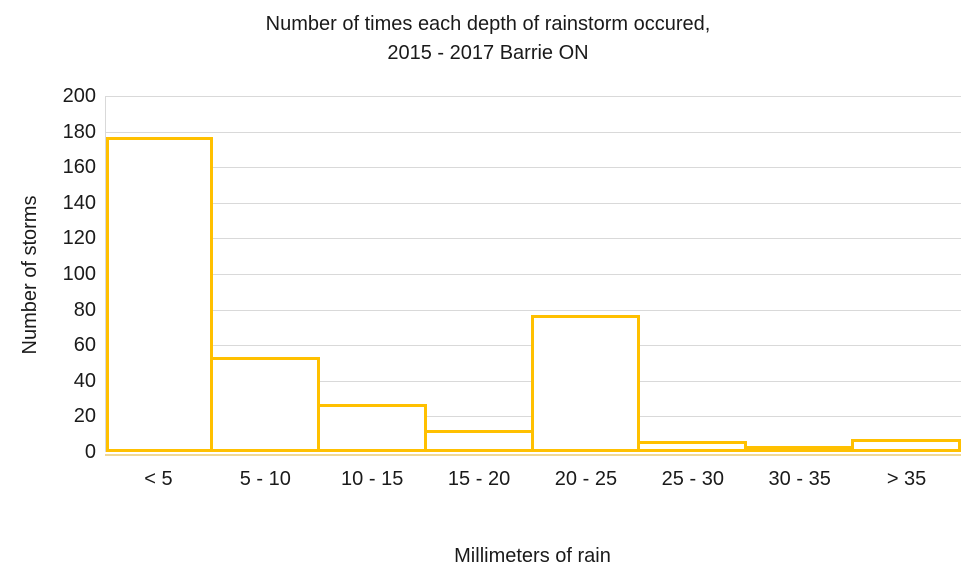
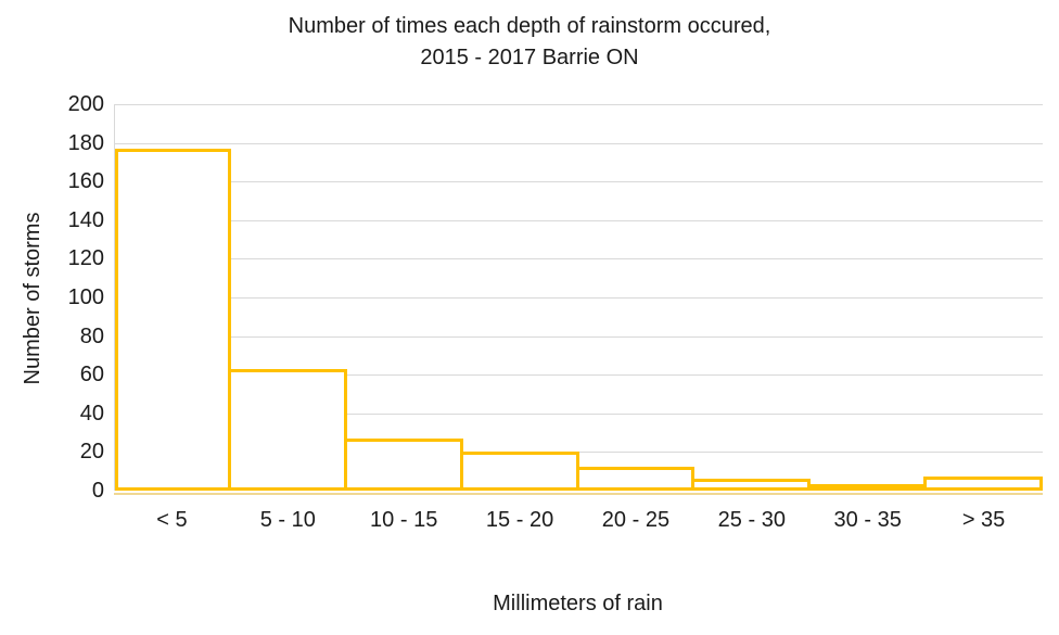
5 - 10: 52 -> 62
15 - 20: 11 -> 19
20 - 25: 76 -> 11
